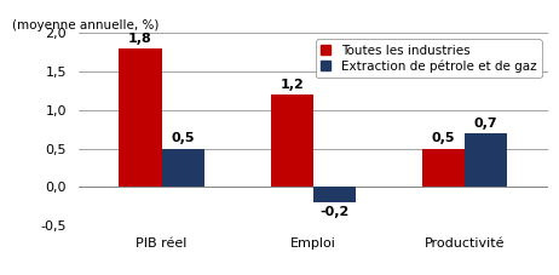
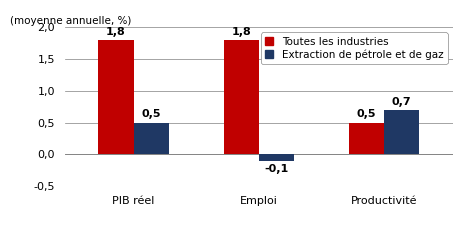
Toutes les industries/Emploi: 1,2 -> 1,8
Extraction de pétrole et de gaz/Emploi: -0,2 -> -0,1
